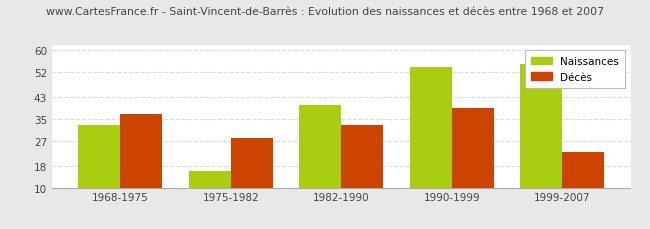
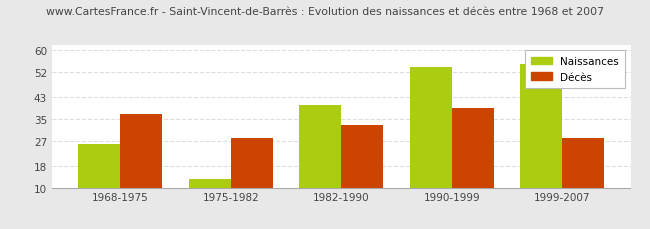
Naissances/1968-1975: 33 -> 26
Naissances/1975-1982: 16 -> 13
Décès/1999-2007: 23 -> 28
